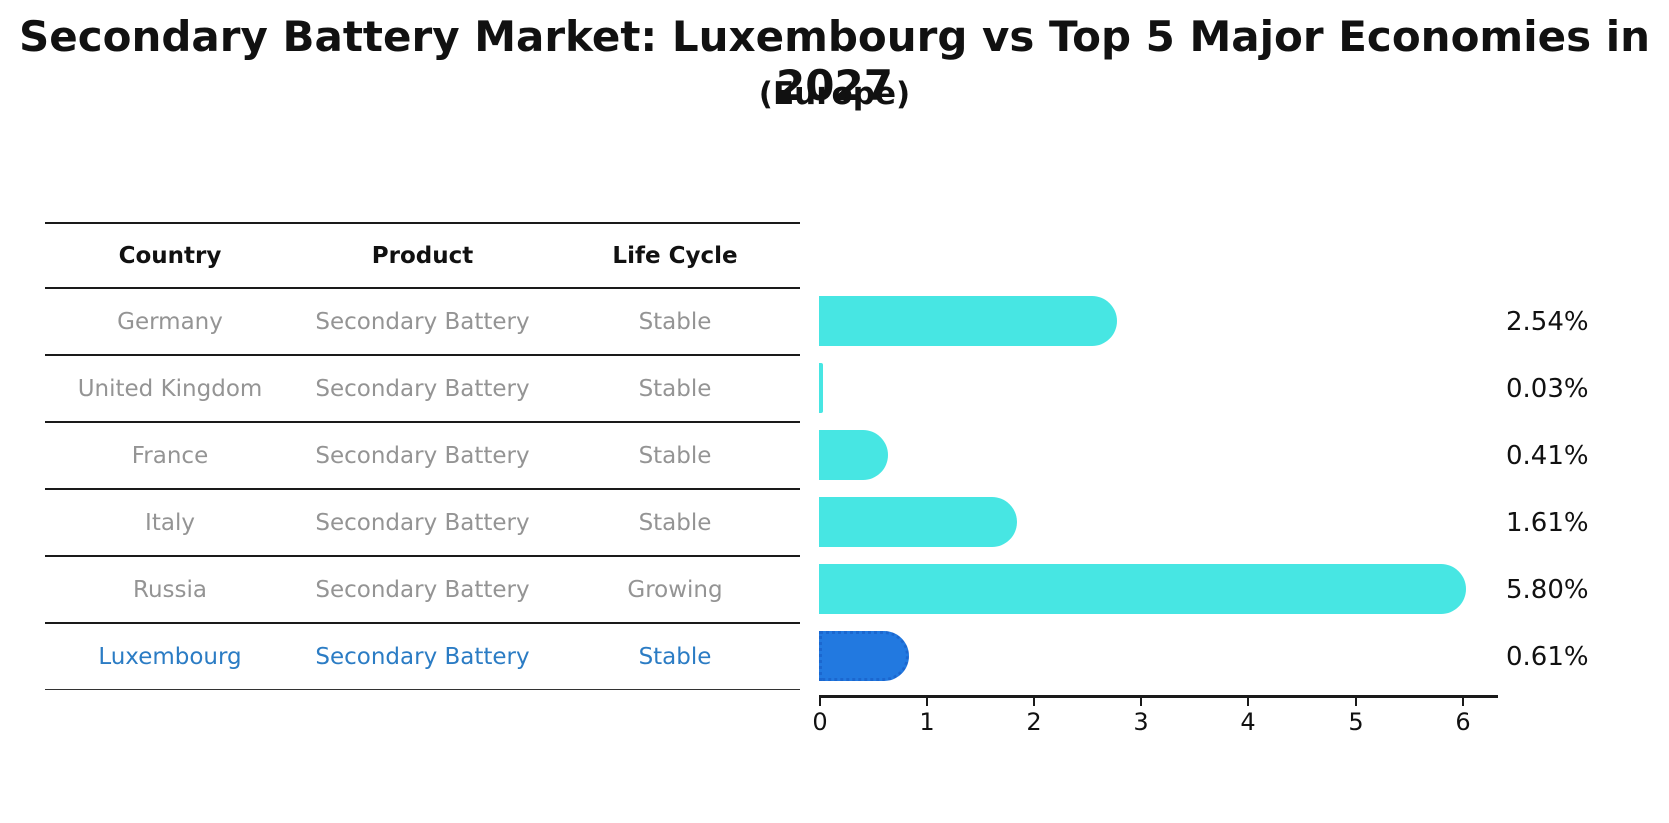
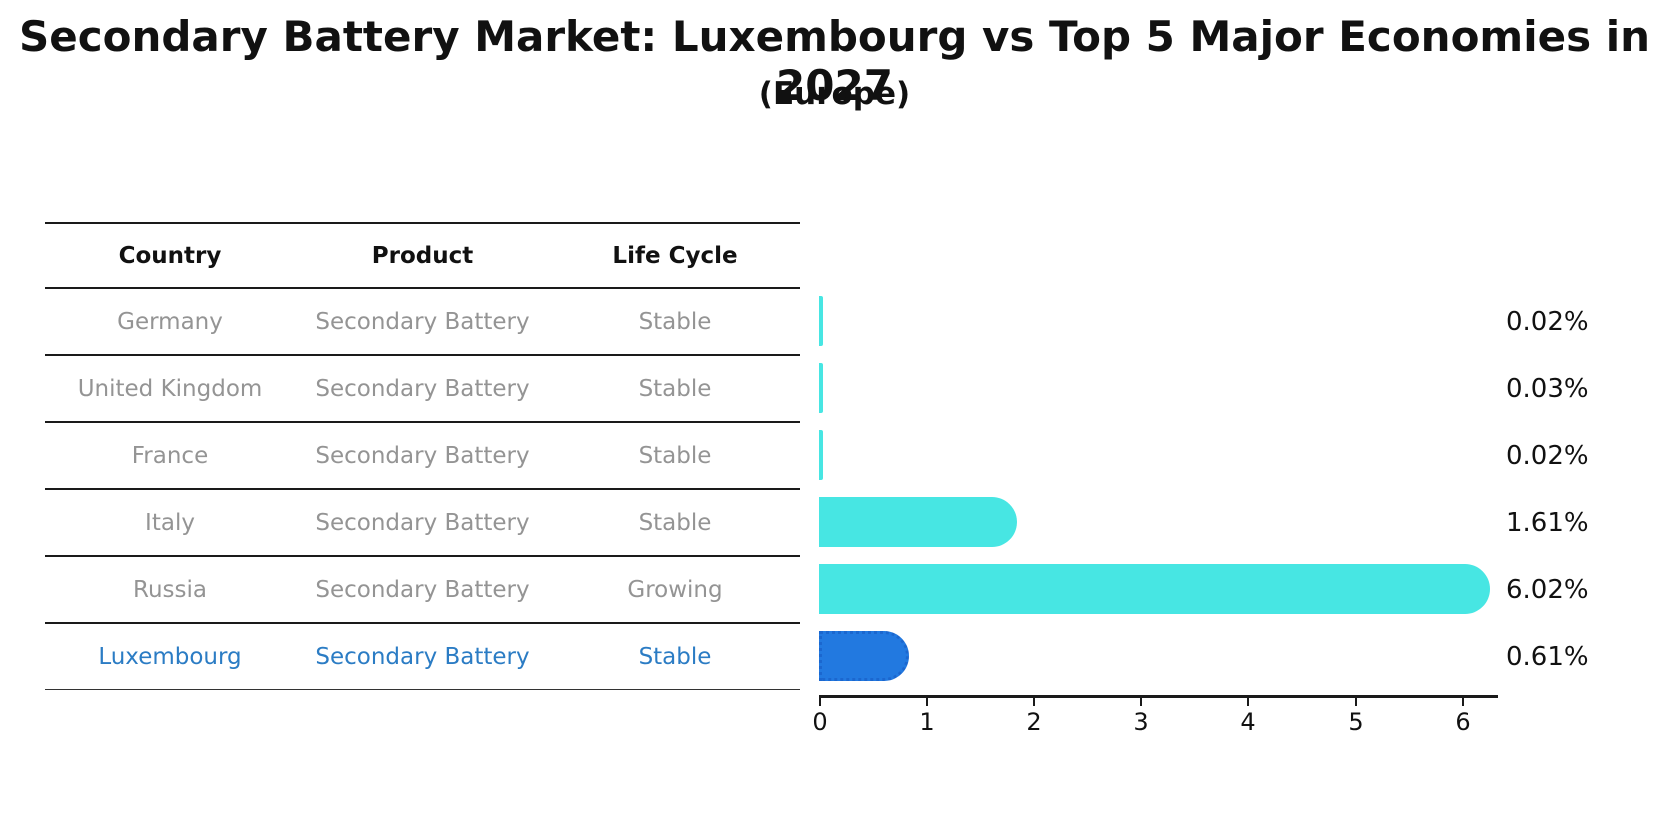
Germany: 2.54% -> 0.02%
France: 0.41% -> 0.02%
Russia: 5.80% -> 6.02%
